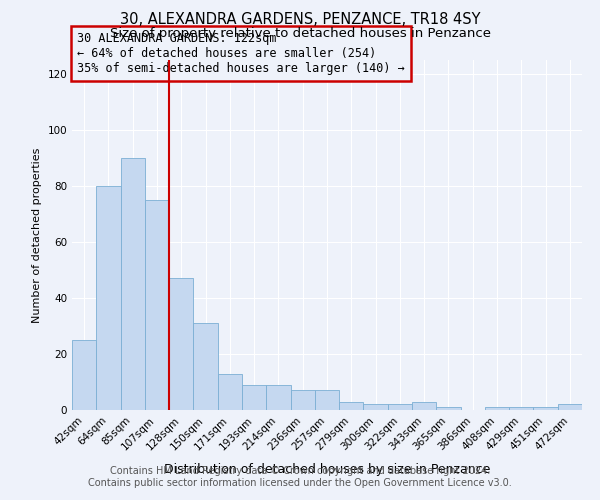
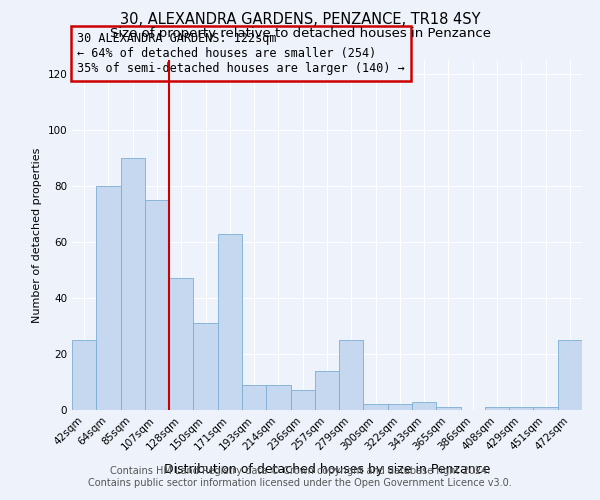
171sqm: 13 -> 63
257sqm: 7 -> 14
279sqm: 3 -> 25
472sqm: 2 -> 25
